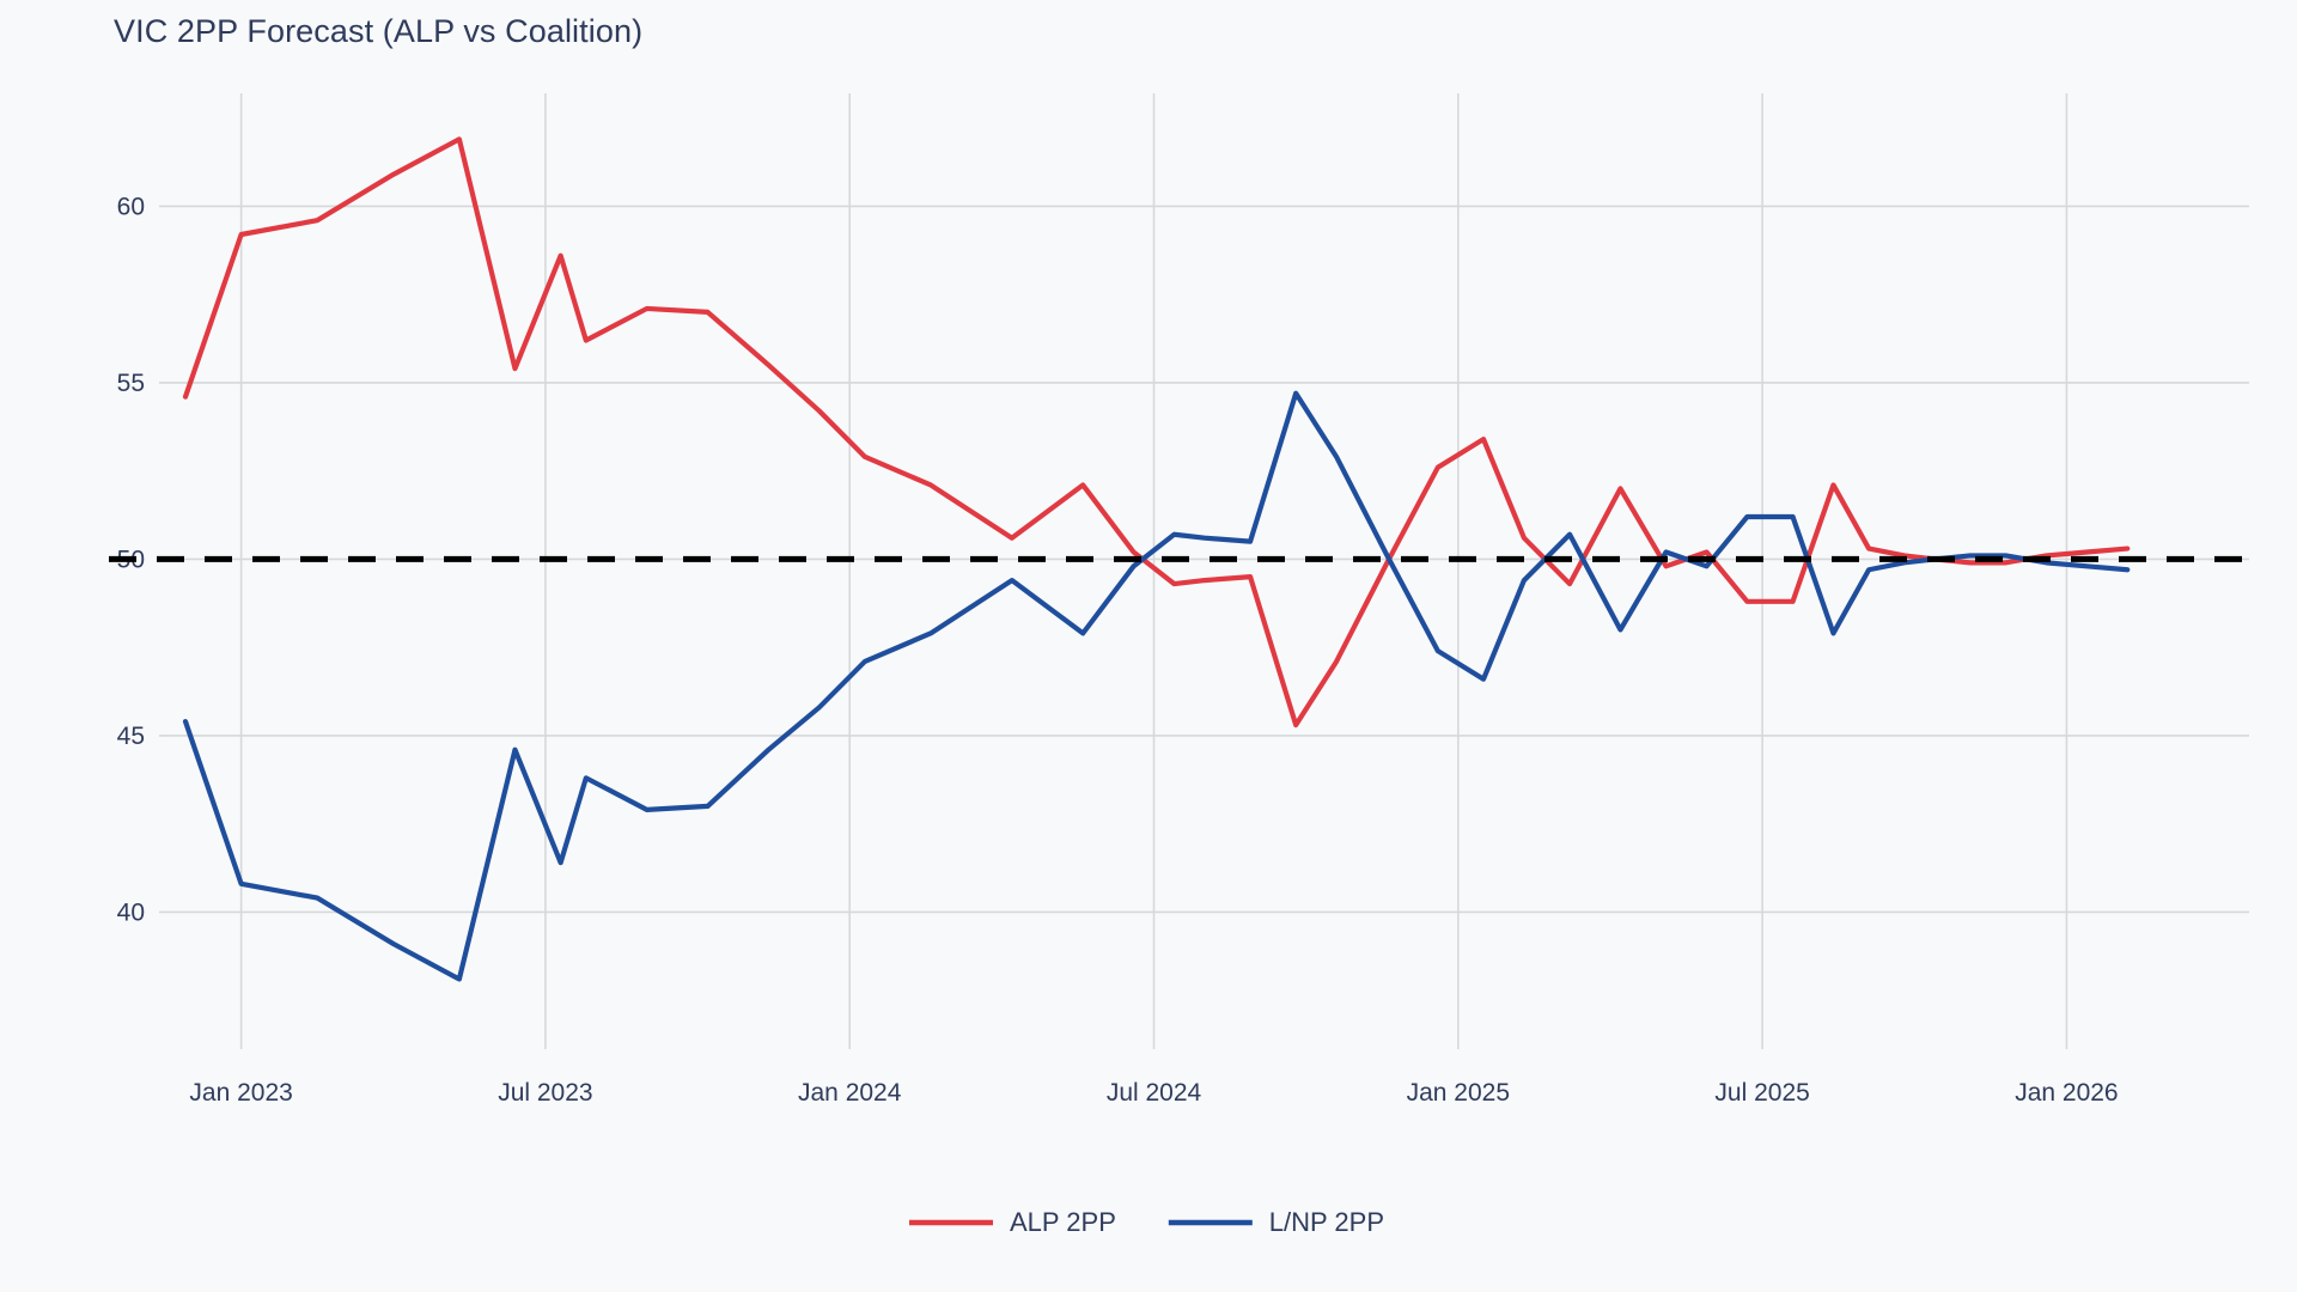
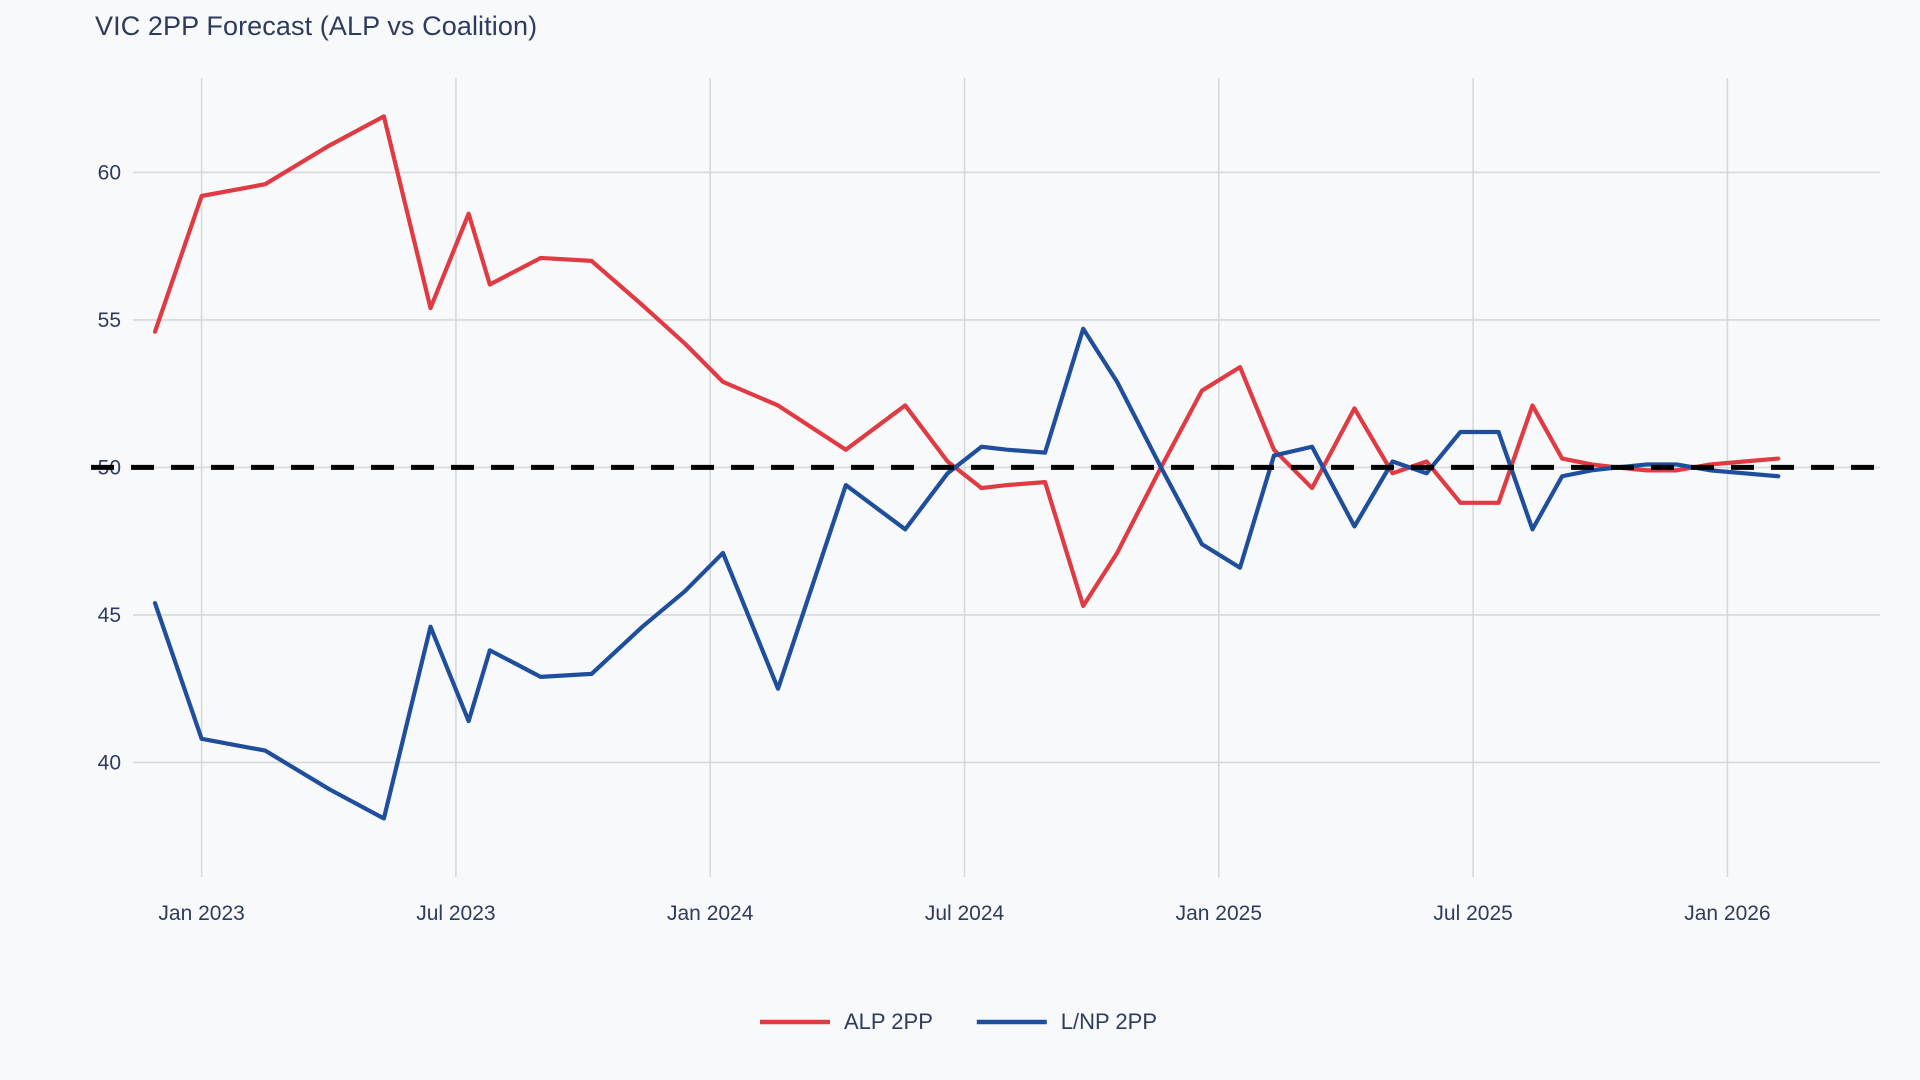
L/NP 2PP/Jan 2024: 47.9 -> 42.5
L/NP 2PP/Jan 2025: 49.4 -> 50.4
